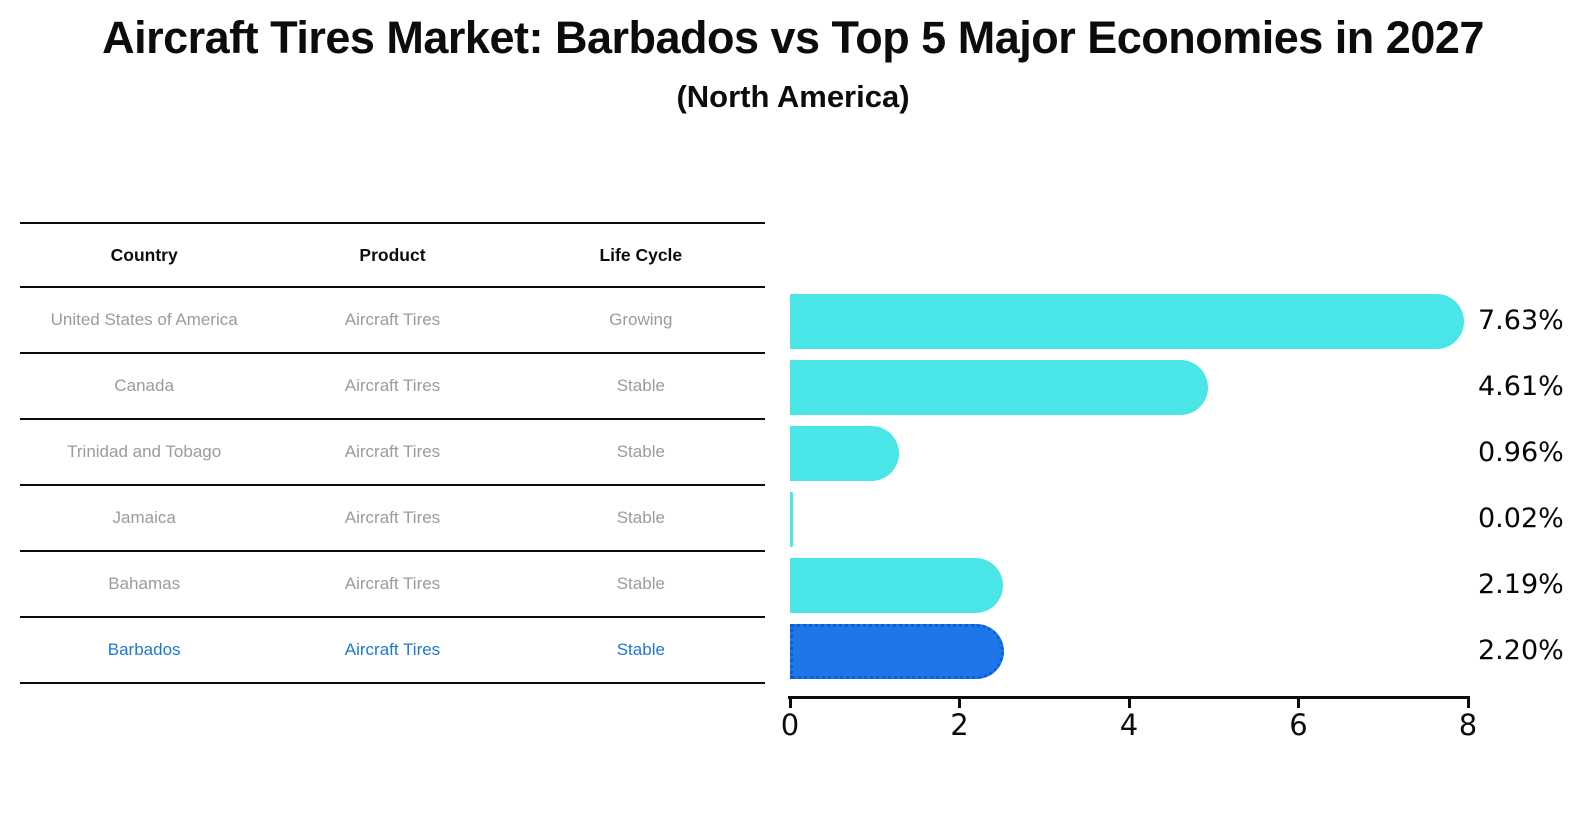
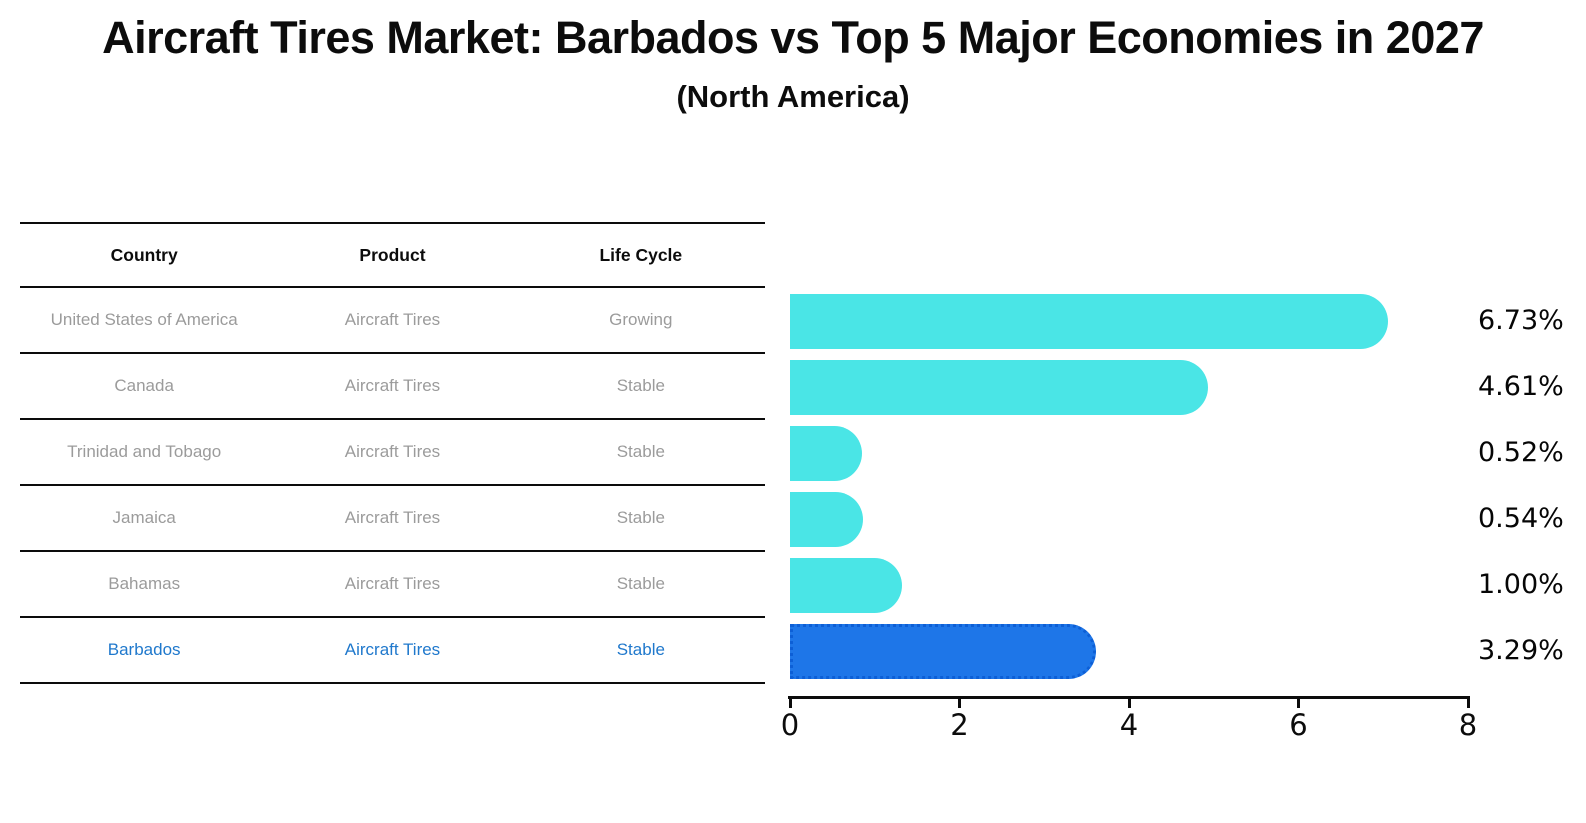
United States of America: 7.63% -> 6.73%
Trinidad and Tobago: 0.96% -> 0.52%
Jamaica: 0.02% -> 0.54%
Bahamas: 2.19% -> 1.00%
Barbados: 2.20% -> 3.29%
